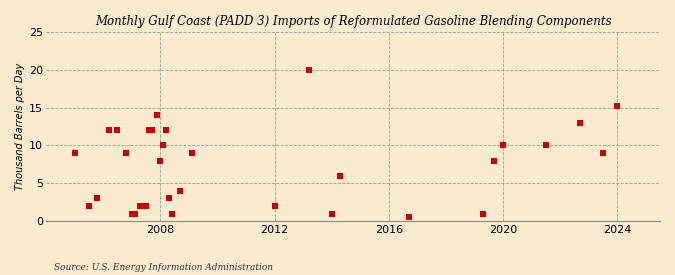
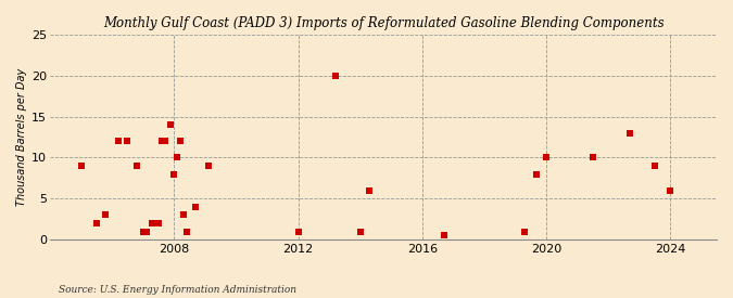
2012: 2.0 -> 1.0
2024: 15.2 -> 6.0
